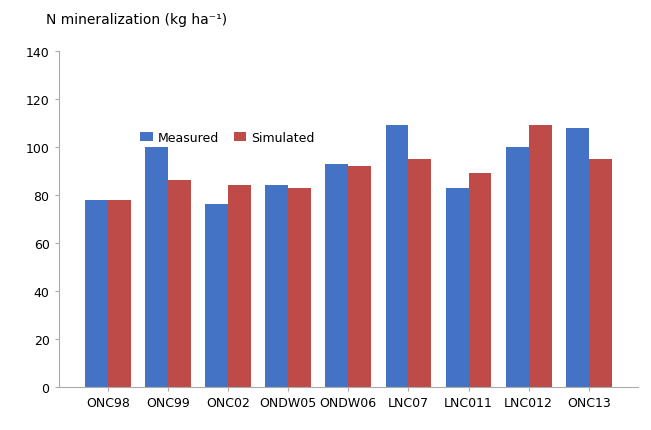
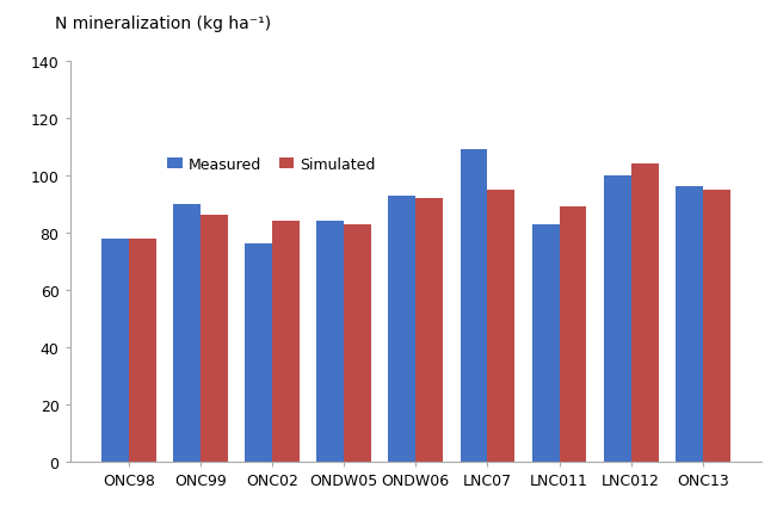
Measured/ONC99: 100 -> 90
Simulated/LNC012: 109 -> 104
Measured/ONC13: 108 -> 96
